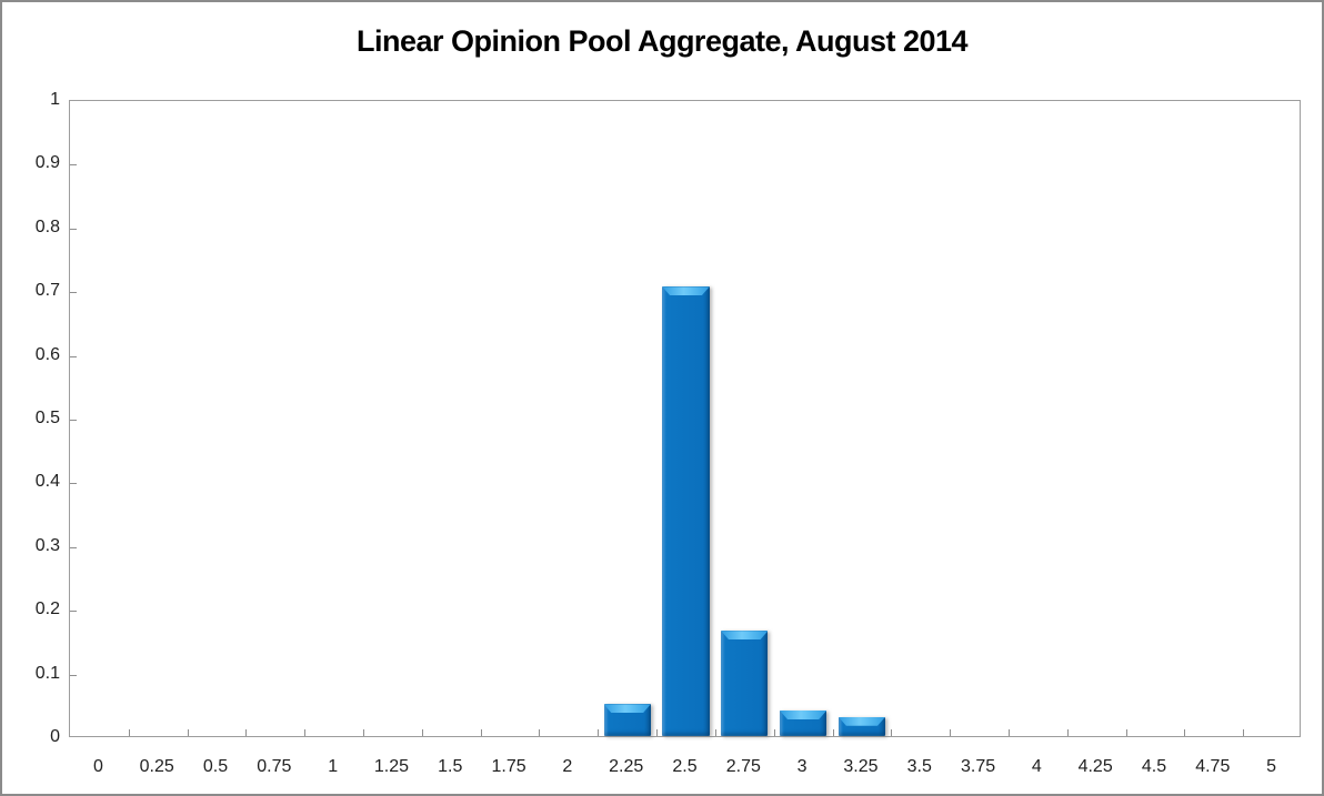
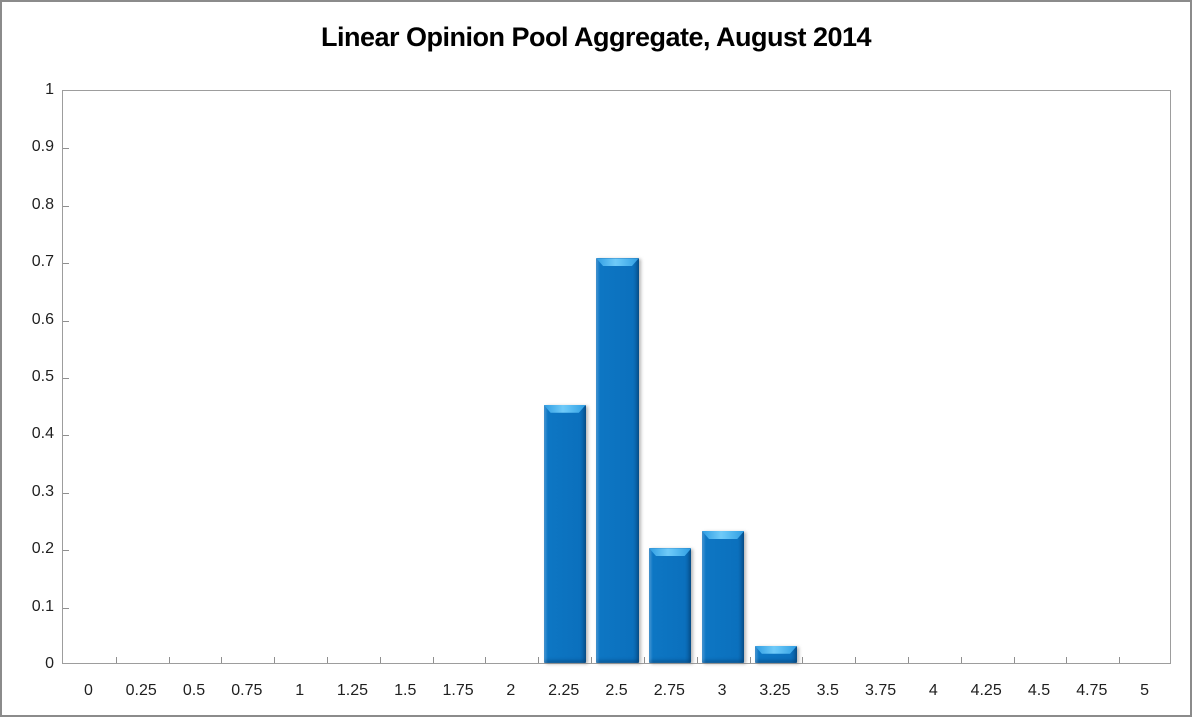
2.25: 0.05 -> 0.45
2.75: 0.17 -> 0.20
3: 0.04 -> 0.23
